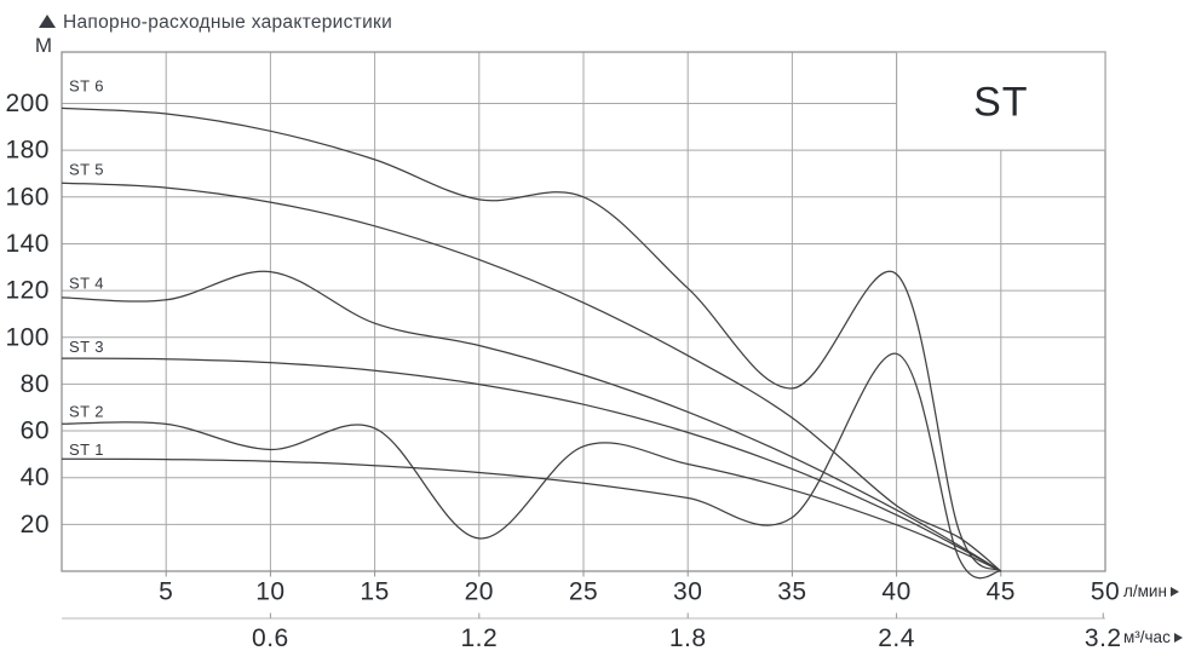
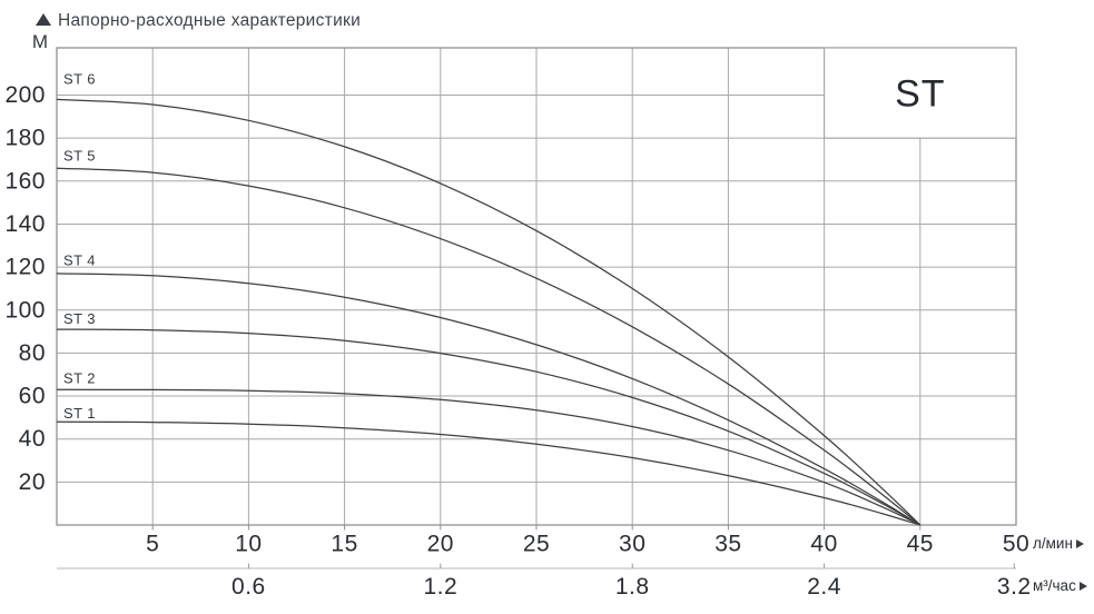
ST 4/10: 128 -> 112
ST 2/10: 52 -> 62
ST 2/20: 14 -> 58
ST 6/25: 160 -> 137
ST 6/30: 121 -> 110
ST 6/40: 127 -> 42
ST 5/40: 28 -> 35
ST 1/40: 93 -> 13
